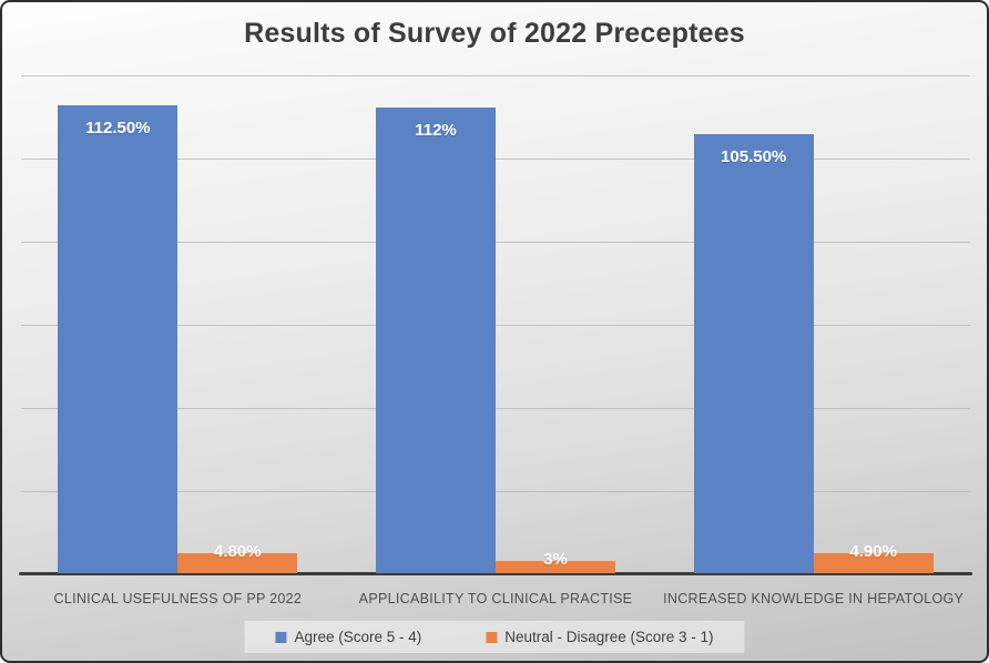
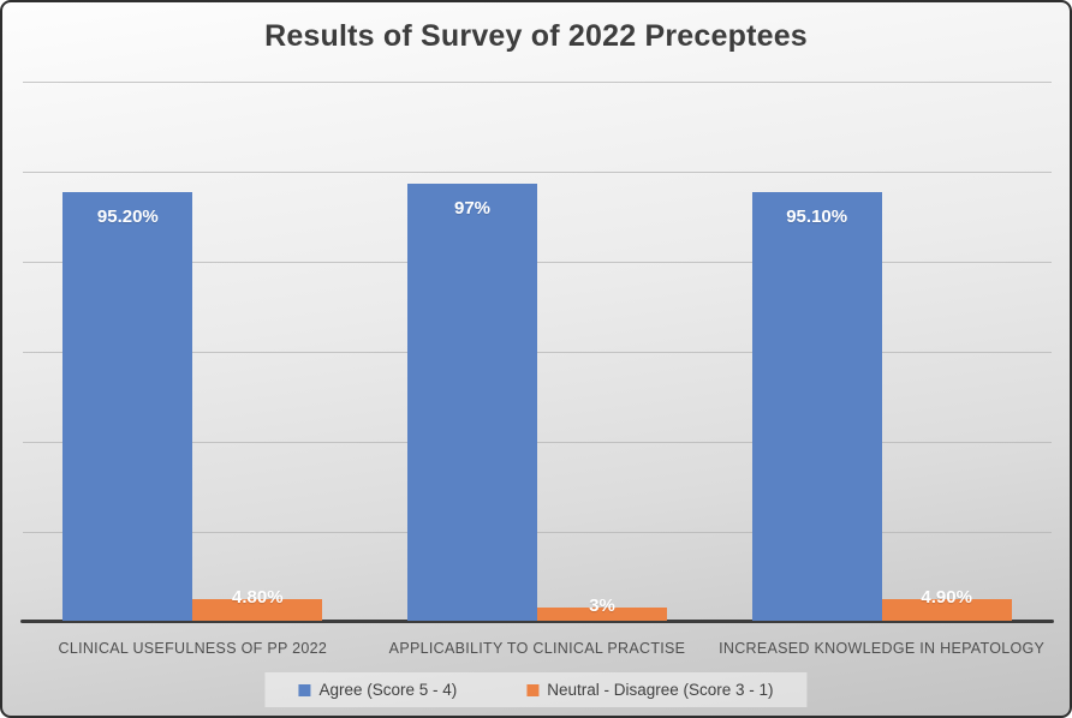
Agree (Score 5 - 4)/CLINICAL USEFULNESS OF PP 2022: 112.50% -> 95.20%
Agree (Score 5 - 4)/APPLICABILITY TO CLINICAL PRACTISE: 112% -> 97%
Agree (Score 5 - 4)/INCREASED KNOWLEDGE IN HEPATOLOGY: 105.50% -> 95.10%
